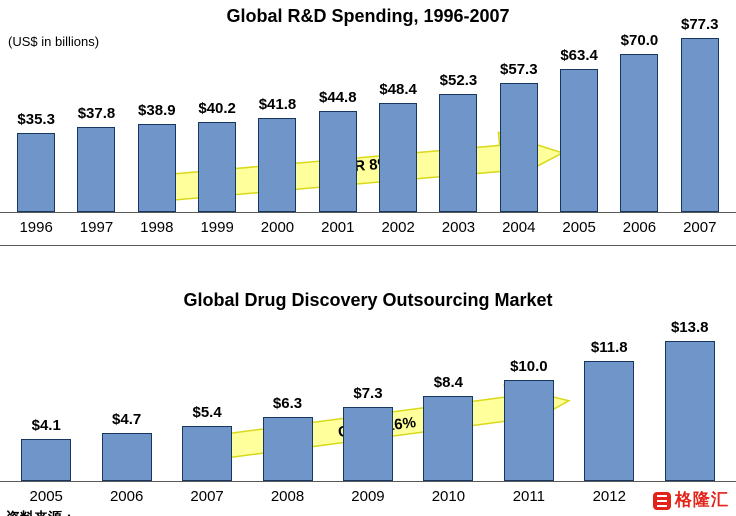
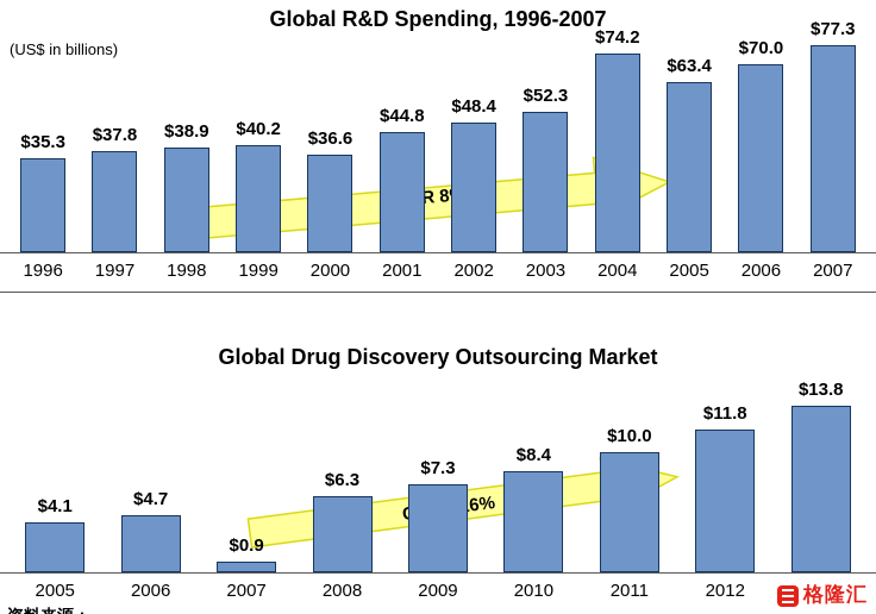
Global R&D Spending, 1996-2007/2000: $41.8 -> $36.6
Global R&D Spending, 1996-2007/2004: $57.3 -> $74.2
Global Drug Discovery Outsourcing Market/2007: $5.4 -> $0.9
